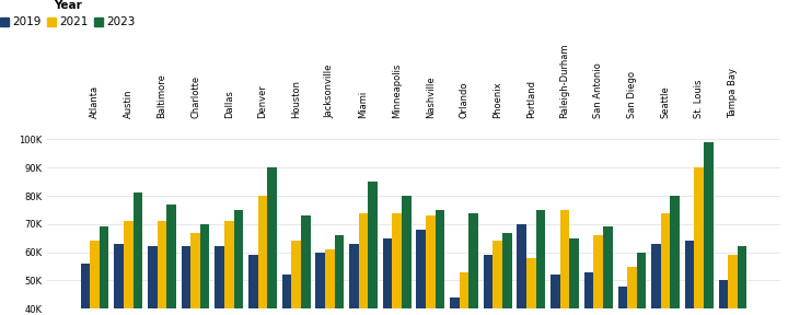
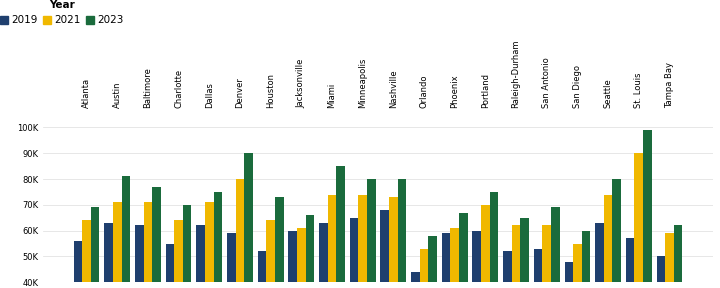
2019/Charlotte: 62K -> 55K
2021/Charlotte: 67K -> 64K
2023/Nashville: 75K -> 80K
2023/Orlando: 74K -> 58K
2021/Phoenix: 64K -> 61K
2019/Portland: 70K -> 60K
2021/Portland: 58K -> 70K
2021/Raleigh-Durham: 75K -> 62K
2021/San Antonio: 66K -> 62K
2019/St. Louis: 64K -> 57K
